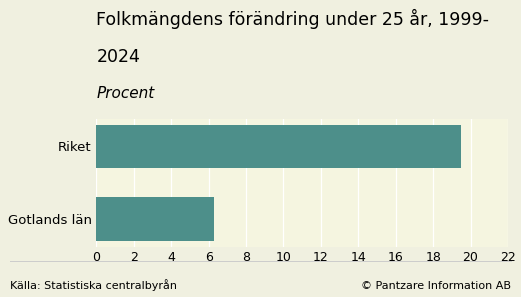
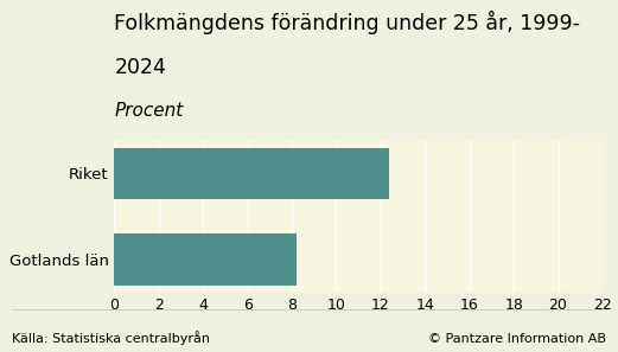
Riket: 19.5 -> 12.4
Gotlands län: 6.3 -> 8.2
